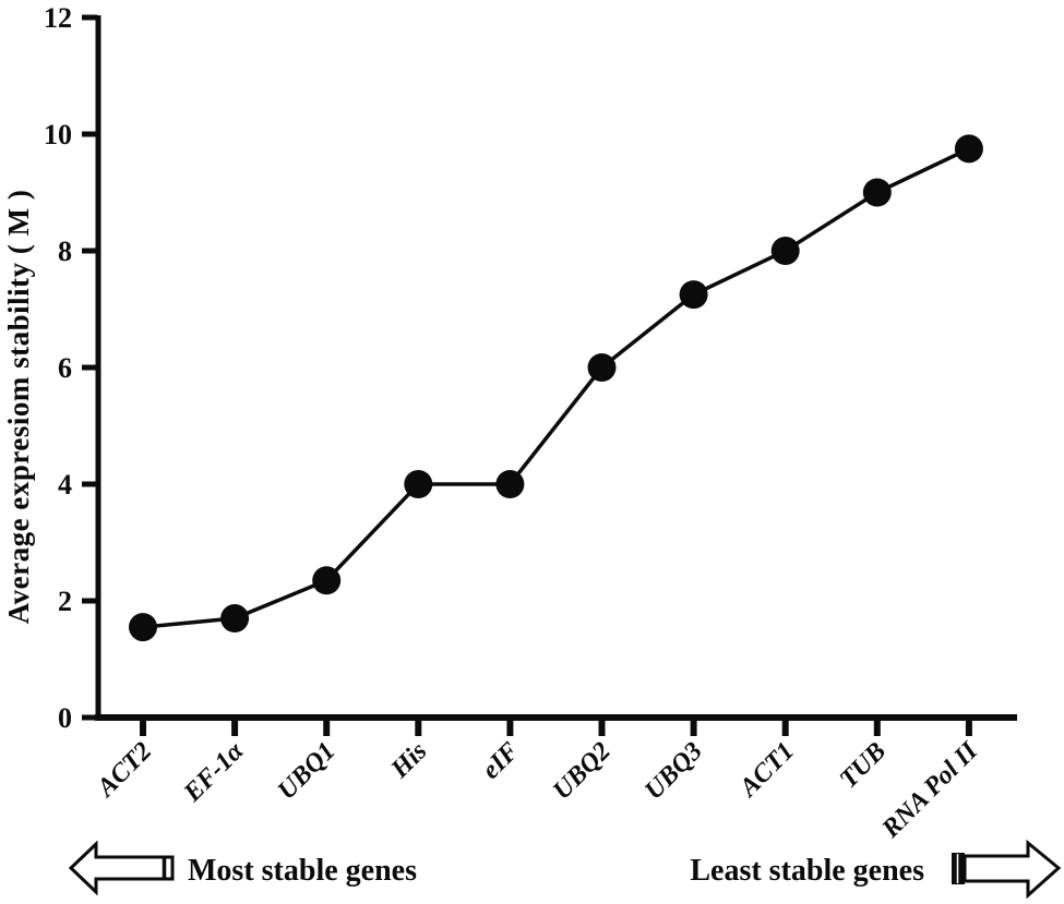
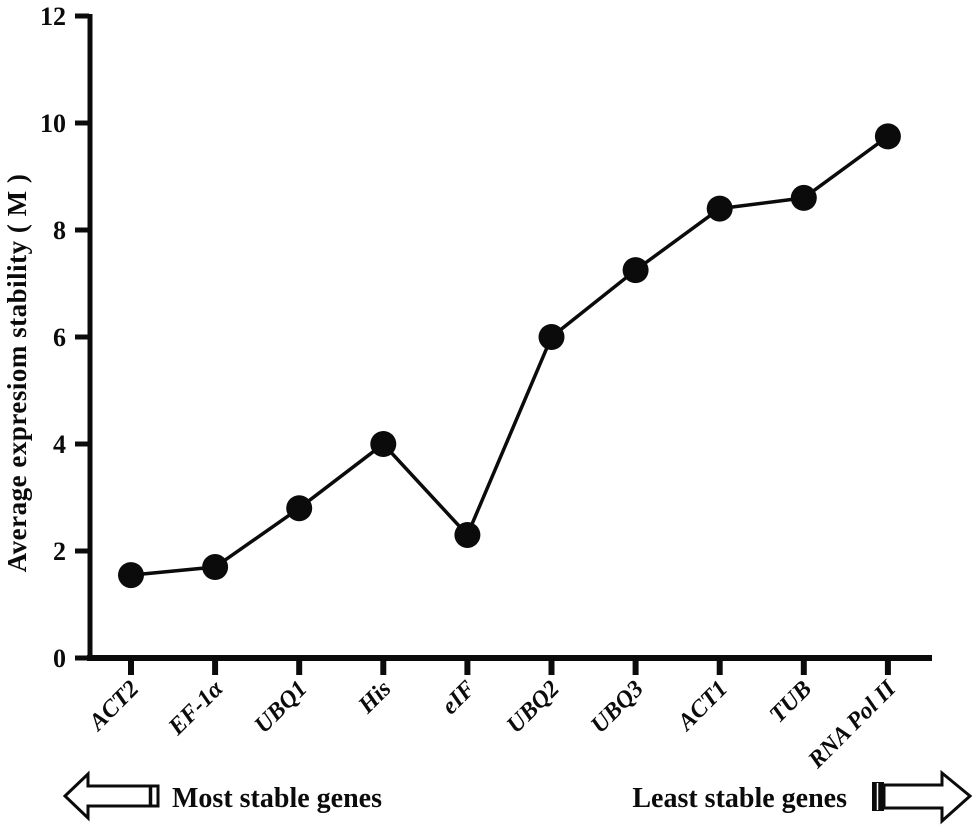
UBQ1: 2.4 -> 2.8
eIF: 4.0 -> 2.3
ACT1: 8.0 -> 8.4
TUB: 9.0 -> 8.6
